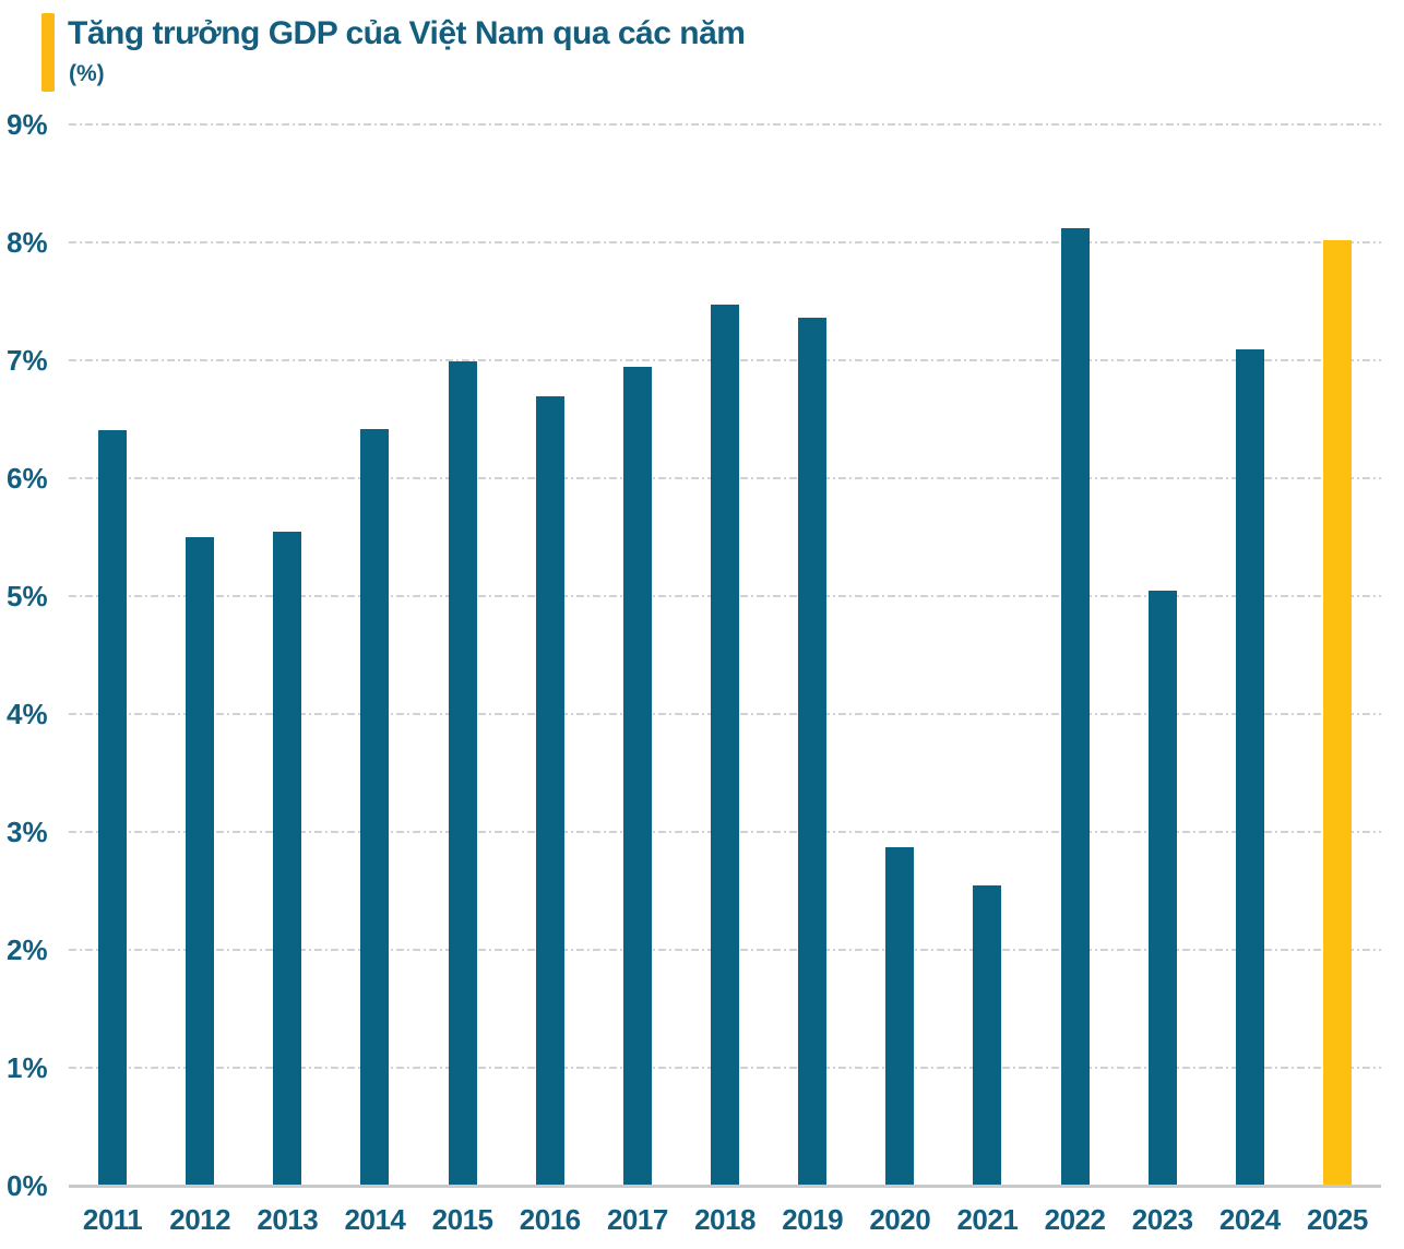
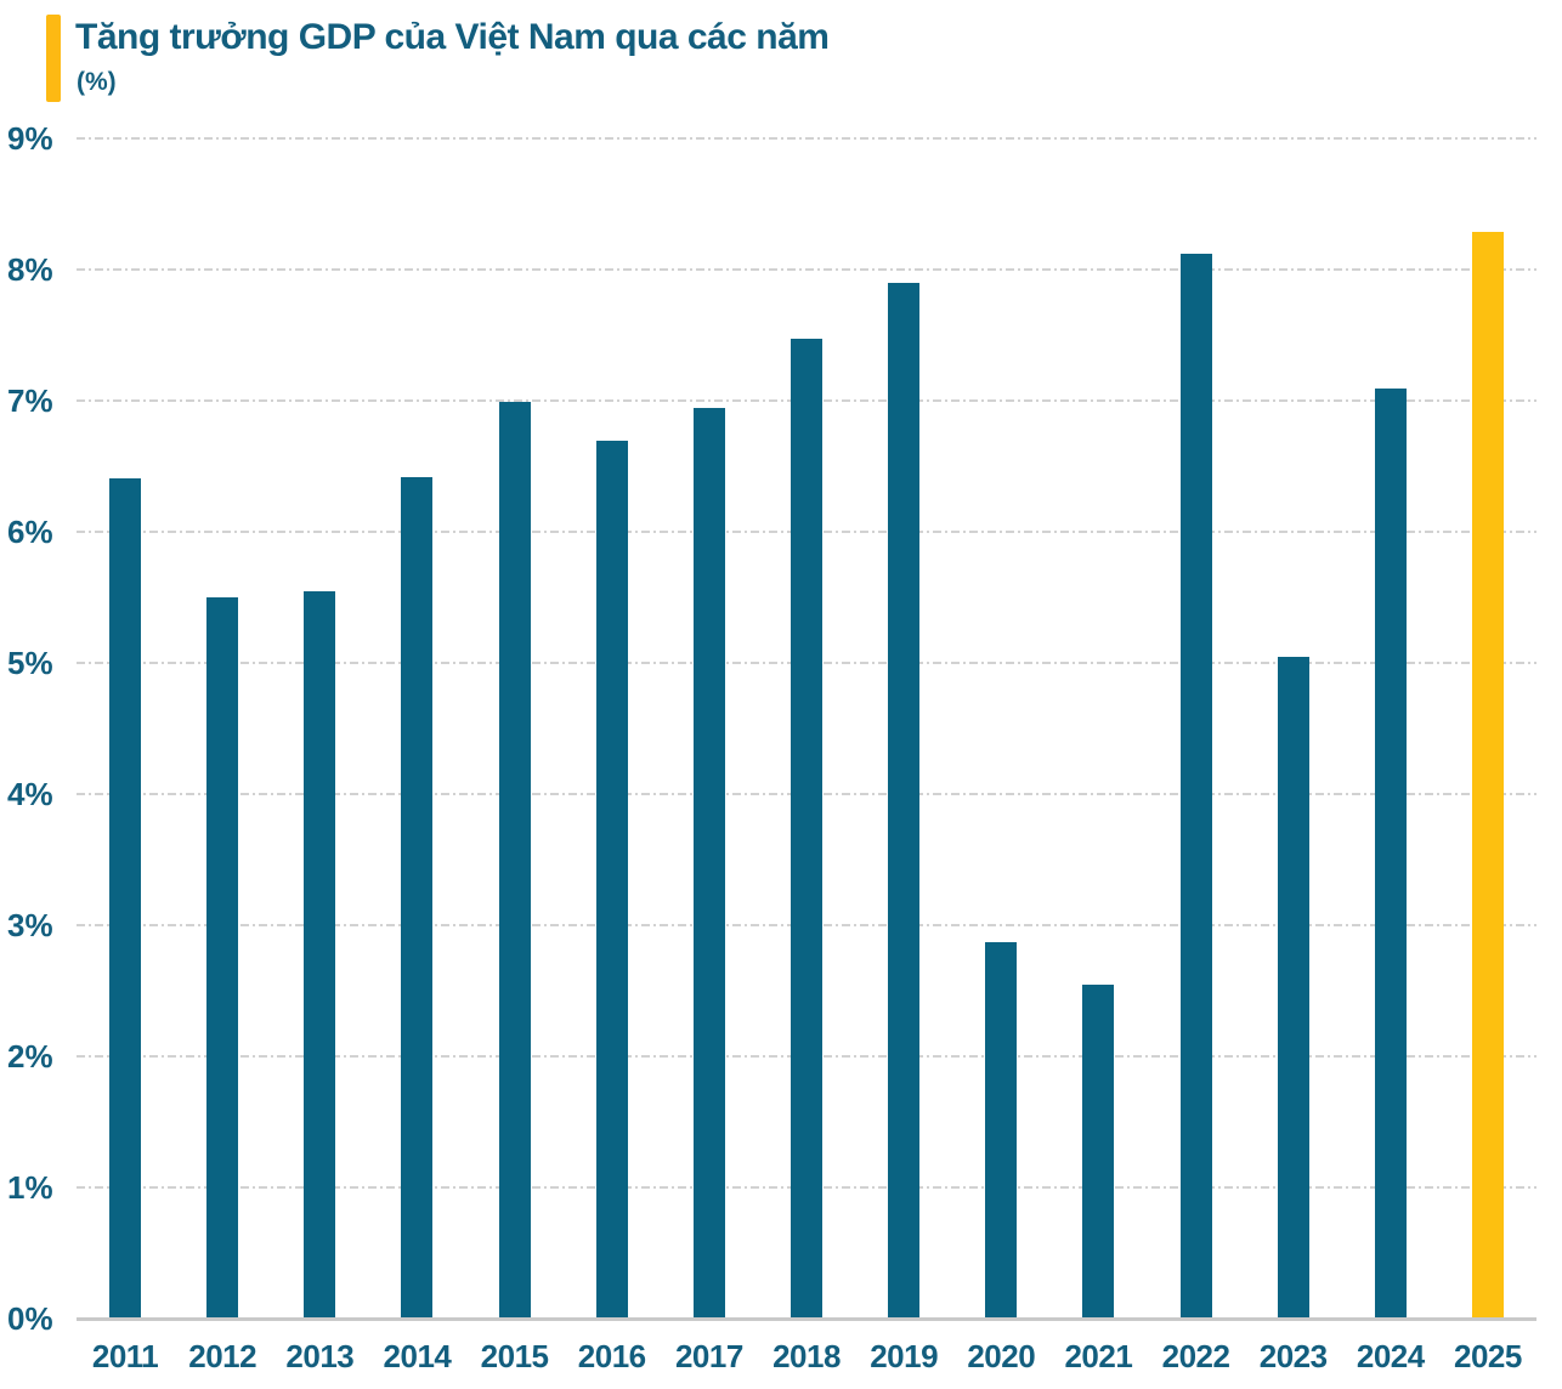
2019: 7.36% -> 7.90%
2025: 8.02% -> 8.29%
